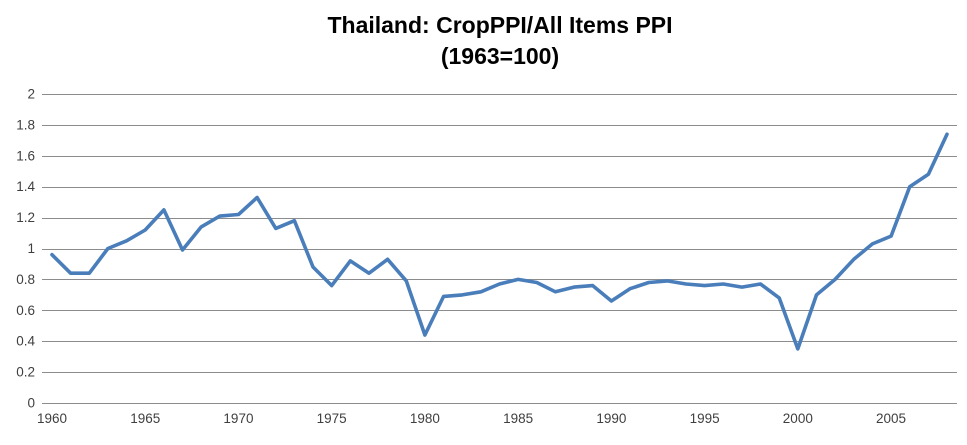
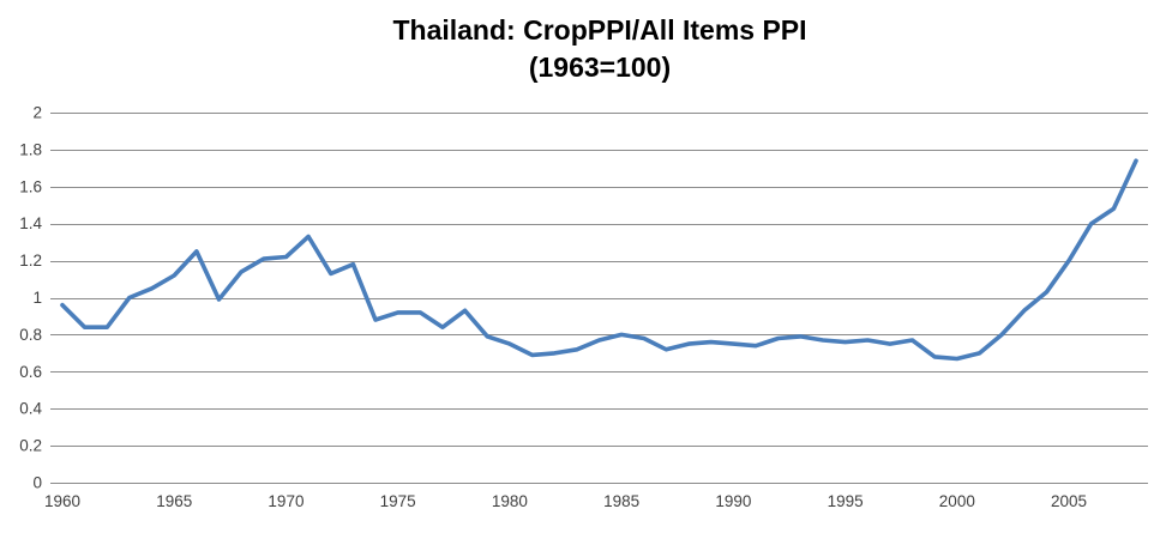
1975: 0.76 -> 0.92
1980: 0.44 -> 0.75
1990: 0.66 -> 0.75
2000: 0.35 -> 0.67
2005: 1.08 -> 1.20
